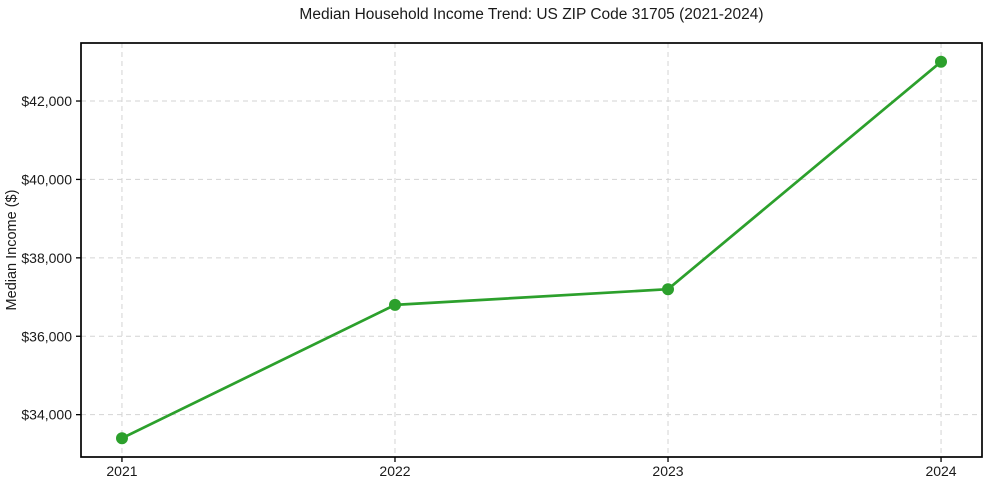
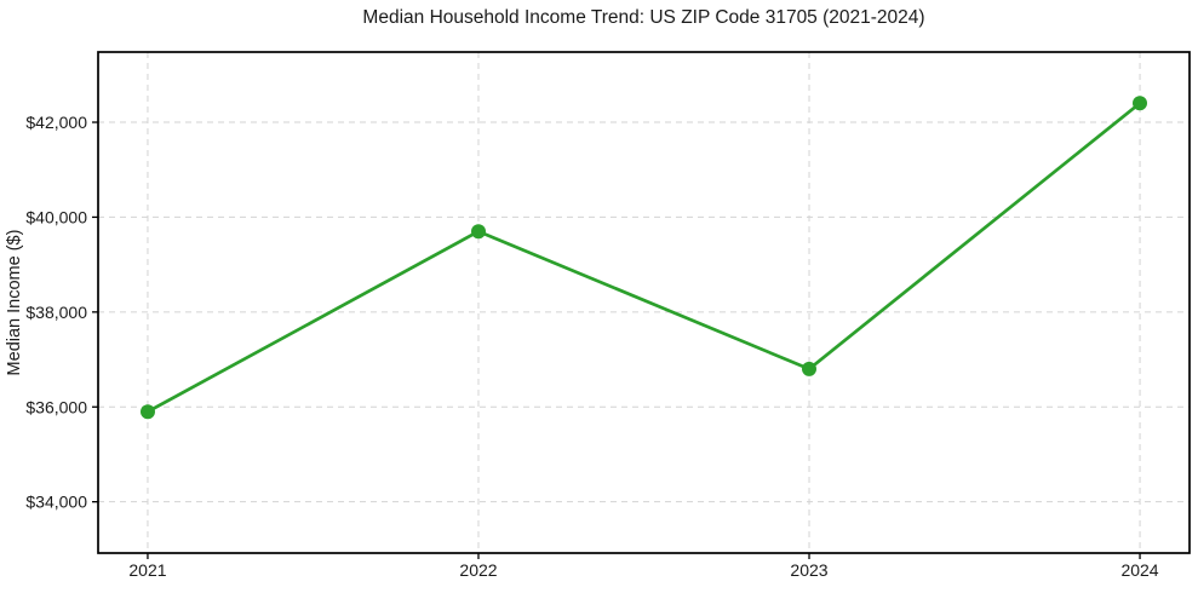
2021: $33400 -> $35900
2022: $36800 -> $39700
2023: $37200 -> $36800
2024: $43000 -> $42400
